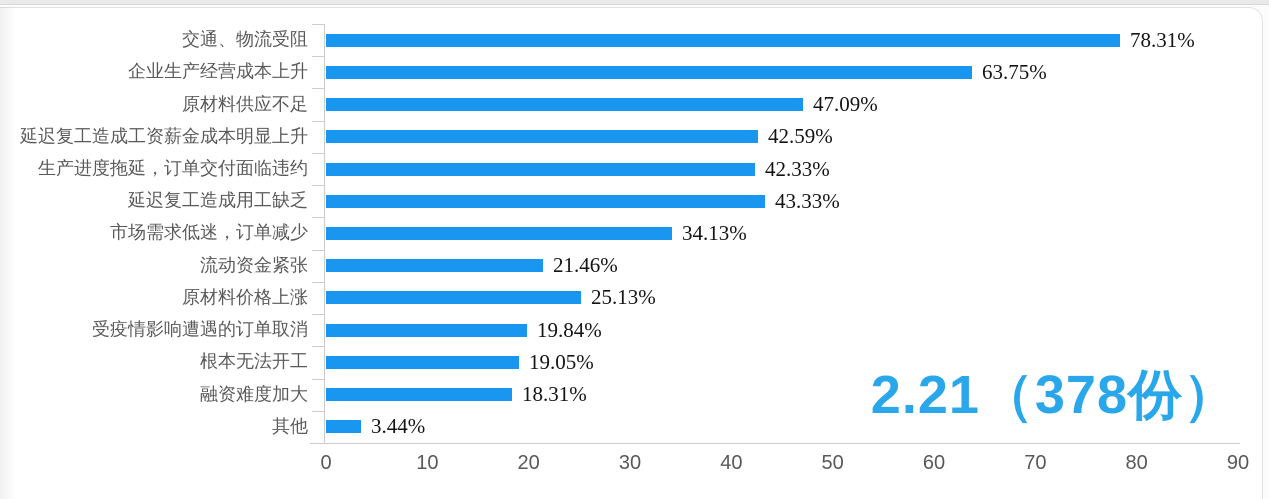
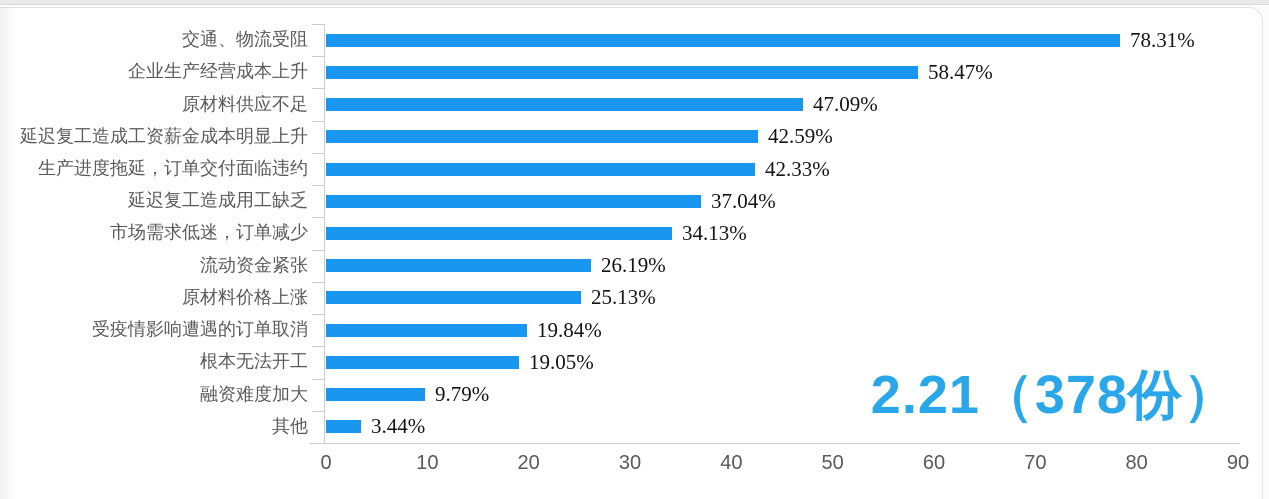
企业生产经营成本上升: 63.75% -> 58.47%
延迟复工造成用工缺乏: 43.33% -> 37.04%
流动资金紧张: 21.46% -> 26.19%
融资难度加大: 18.31% -> 9.79%
